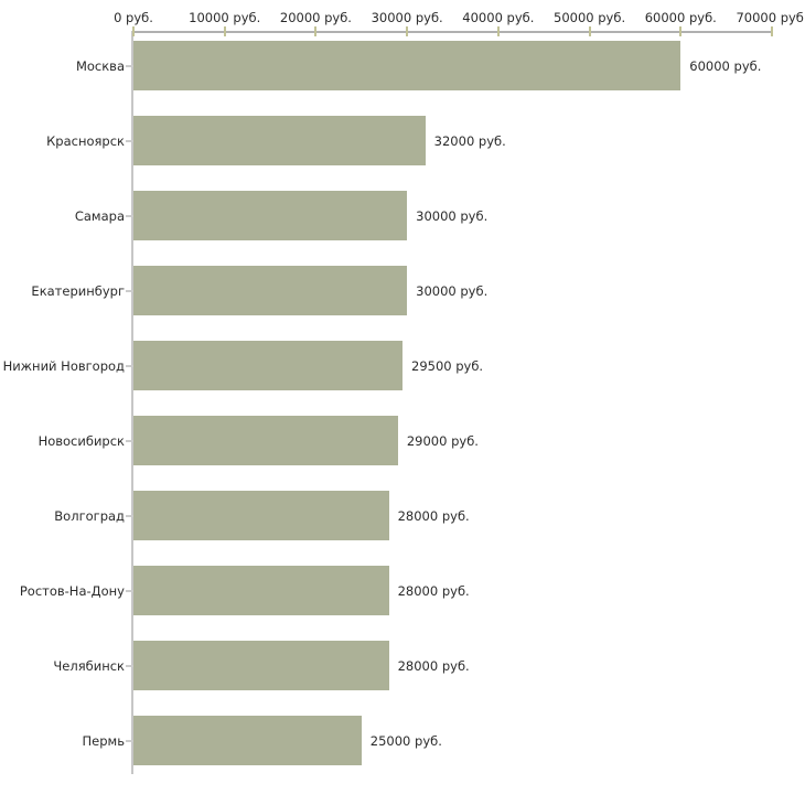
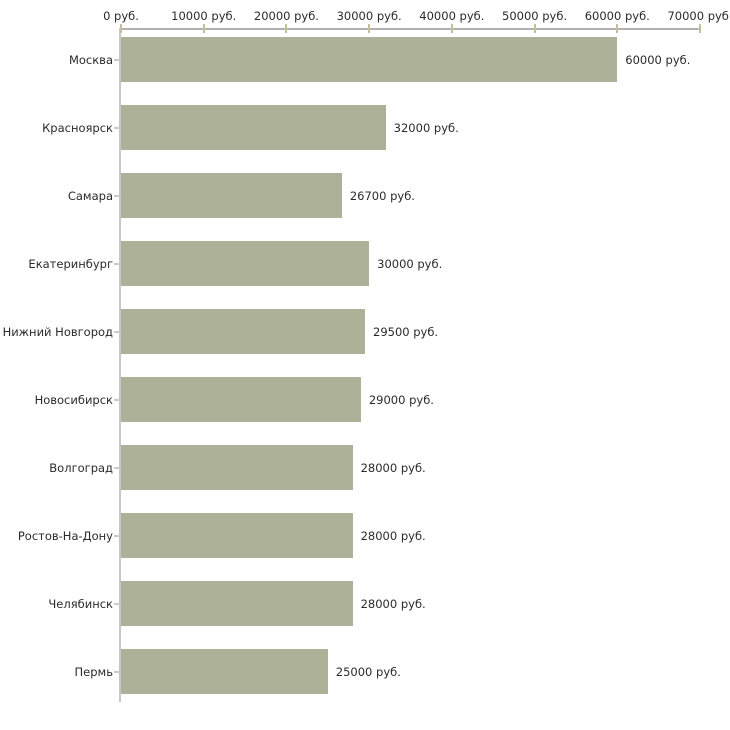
Самара: 30000 -> 26700
